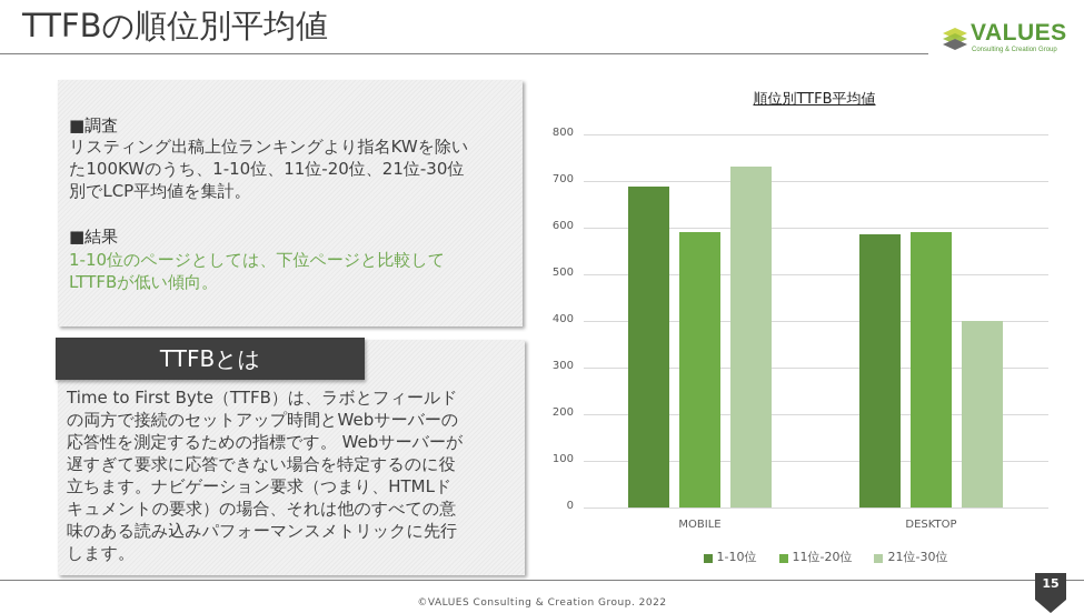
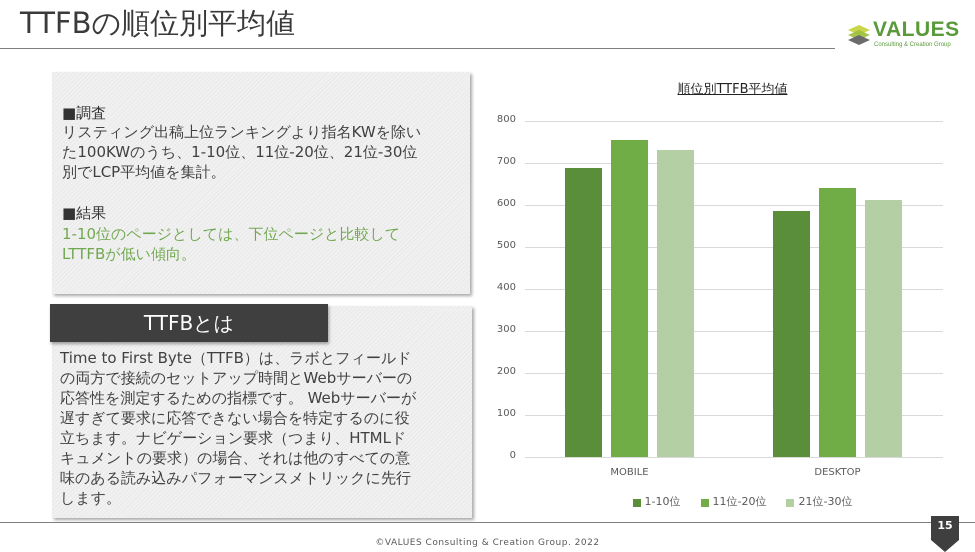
11位-20位/MOBILE: 590 -> 760
11位-20位/DESKTOP: 590 -> 640
21位-30位/DESKTOP: 400 -> 610
